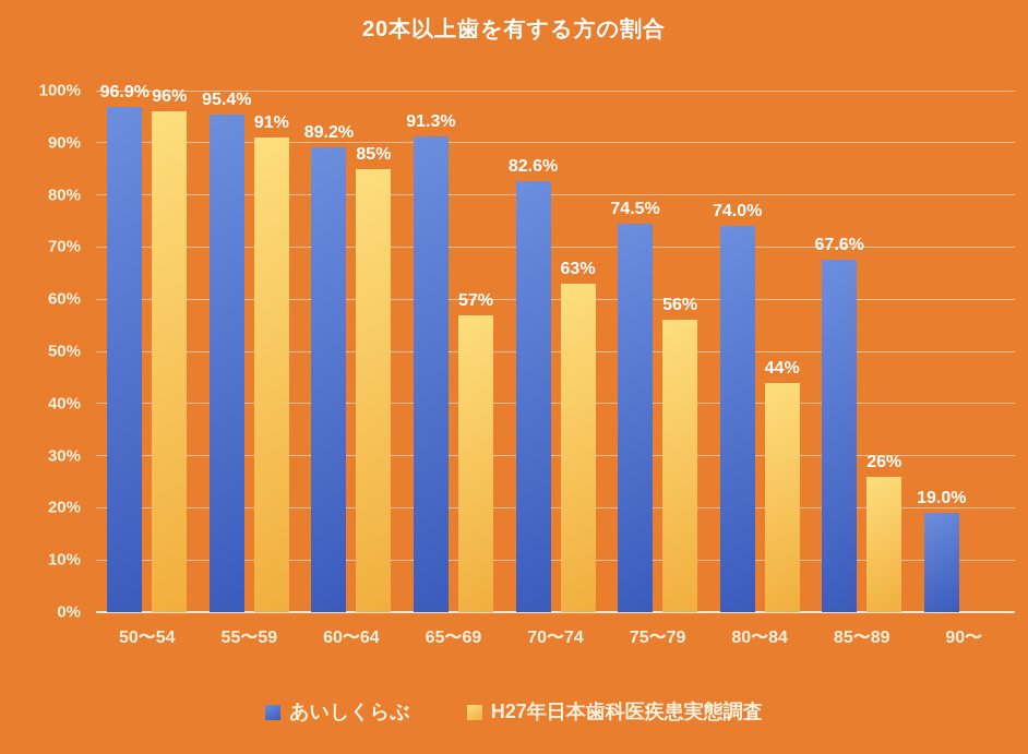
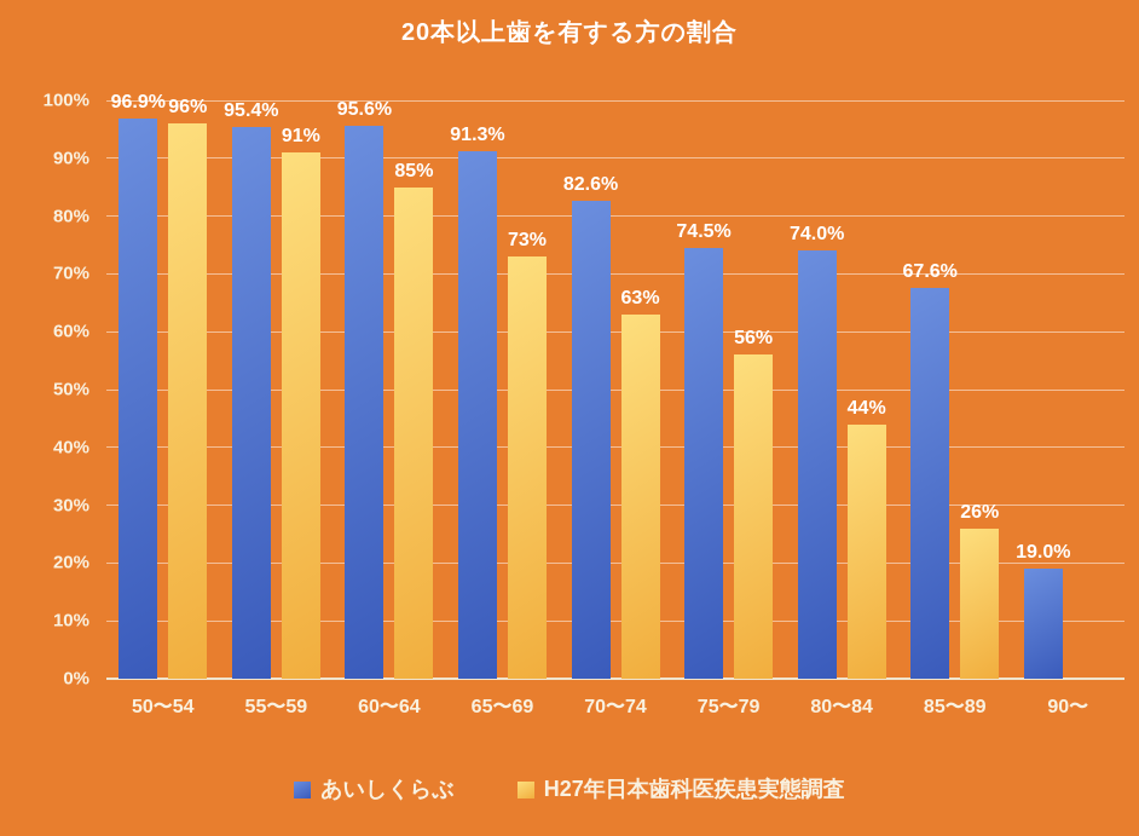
あいしくらぶ/60〜64: 89.2% -> 95.6%
H27年日本歯科医疾患実態調査/65〜69: 57% -> 73%
